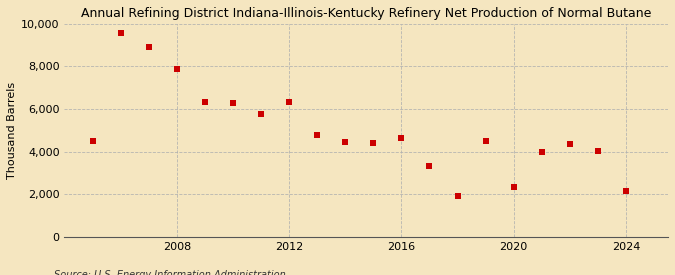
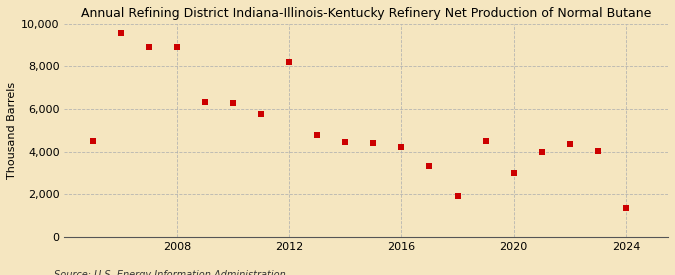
2008: 7,900 -> 8,900
2012: 6,350 -> 8,200
2016: 4,650 -> 4,200
2020: 2,350 -> 3,000
2024: 2,150 -> 1,350
